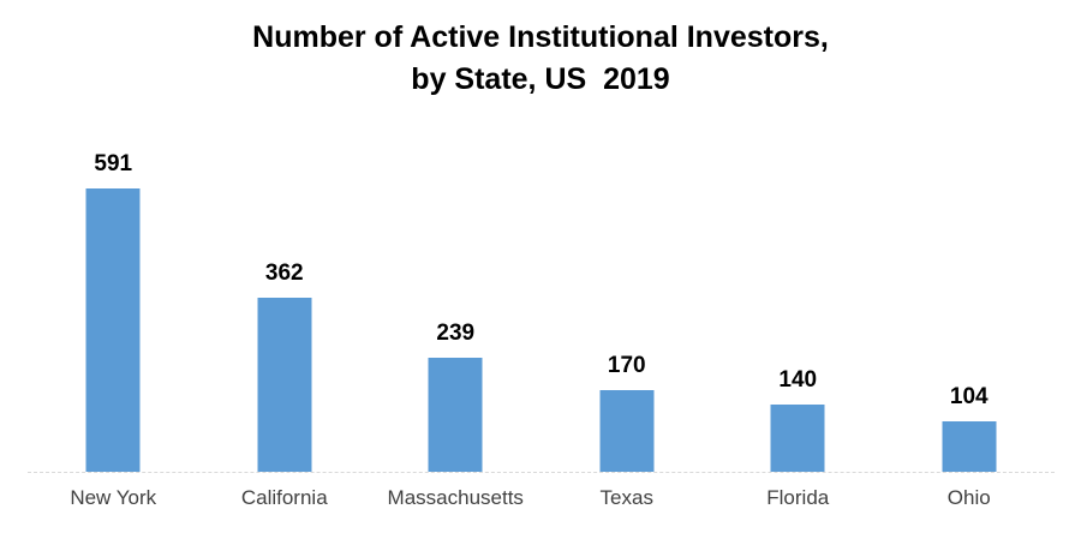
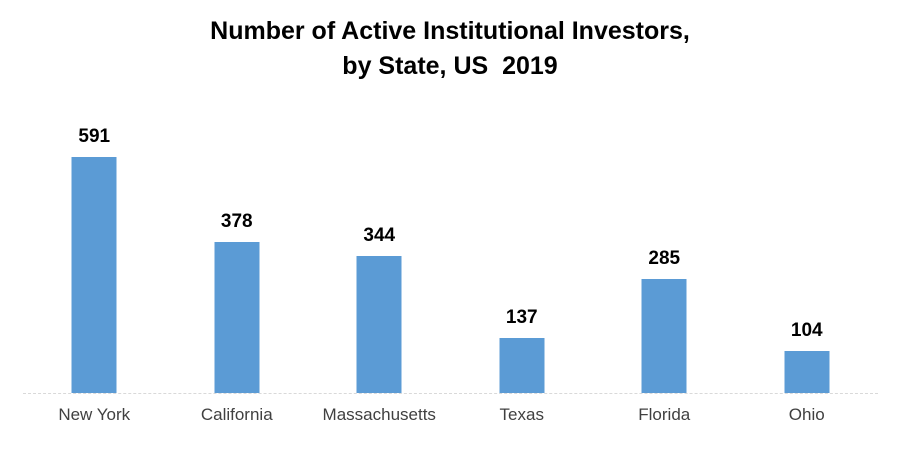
California: 362 -> 378
Massachusetts: 239 -> 344
Texas: 170 -> 137
Florida: 140 -> 285
